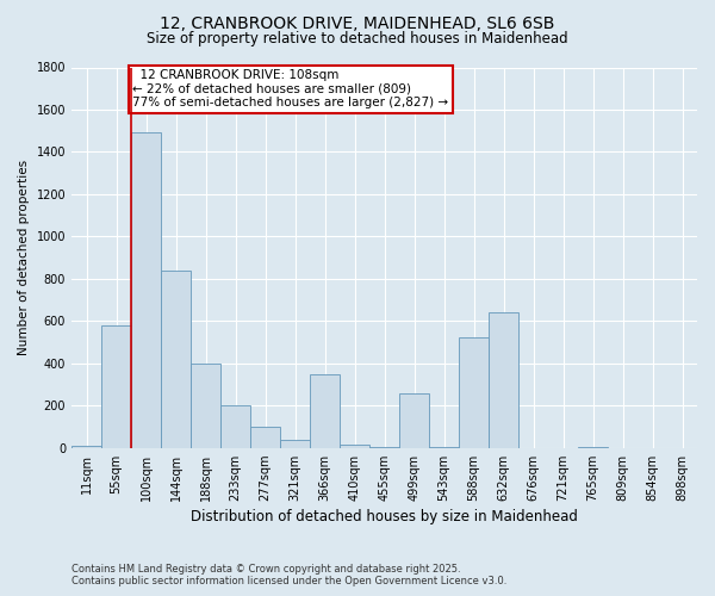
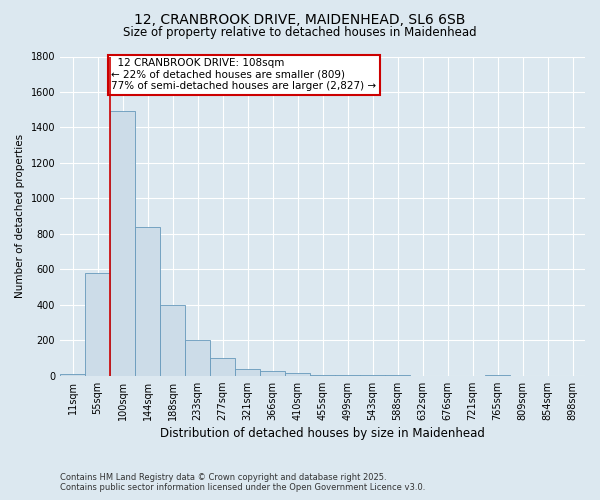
366sqm: 350 -> 20
499sqm: 260 -> 0
588sqm: 520 -> 0
632sqm: 640 -> 0
